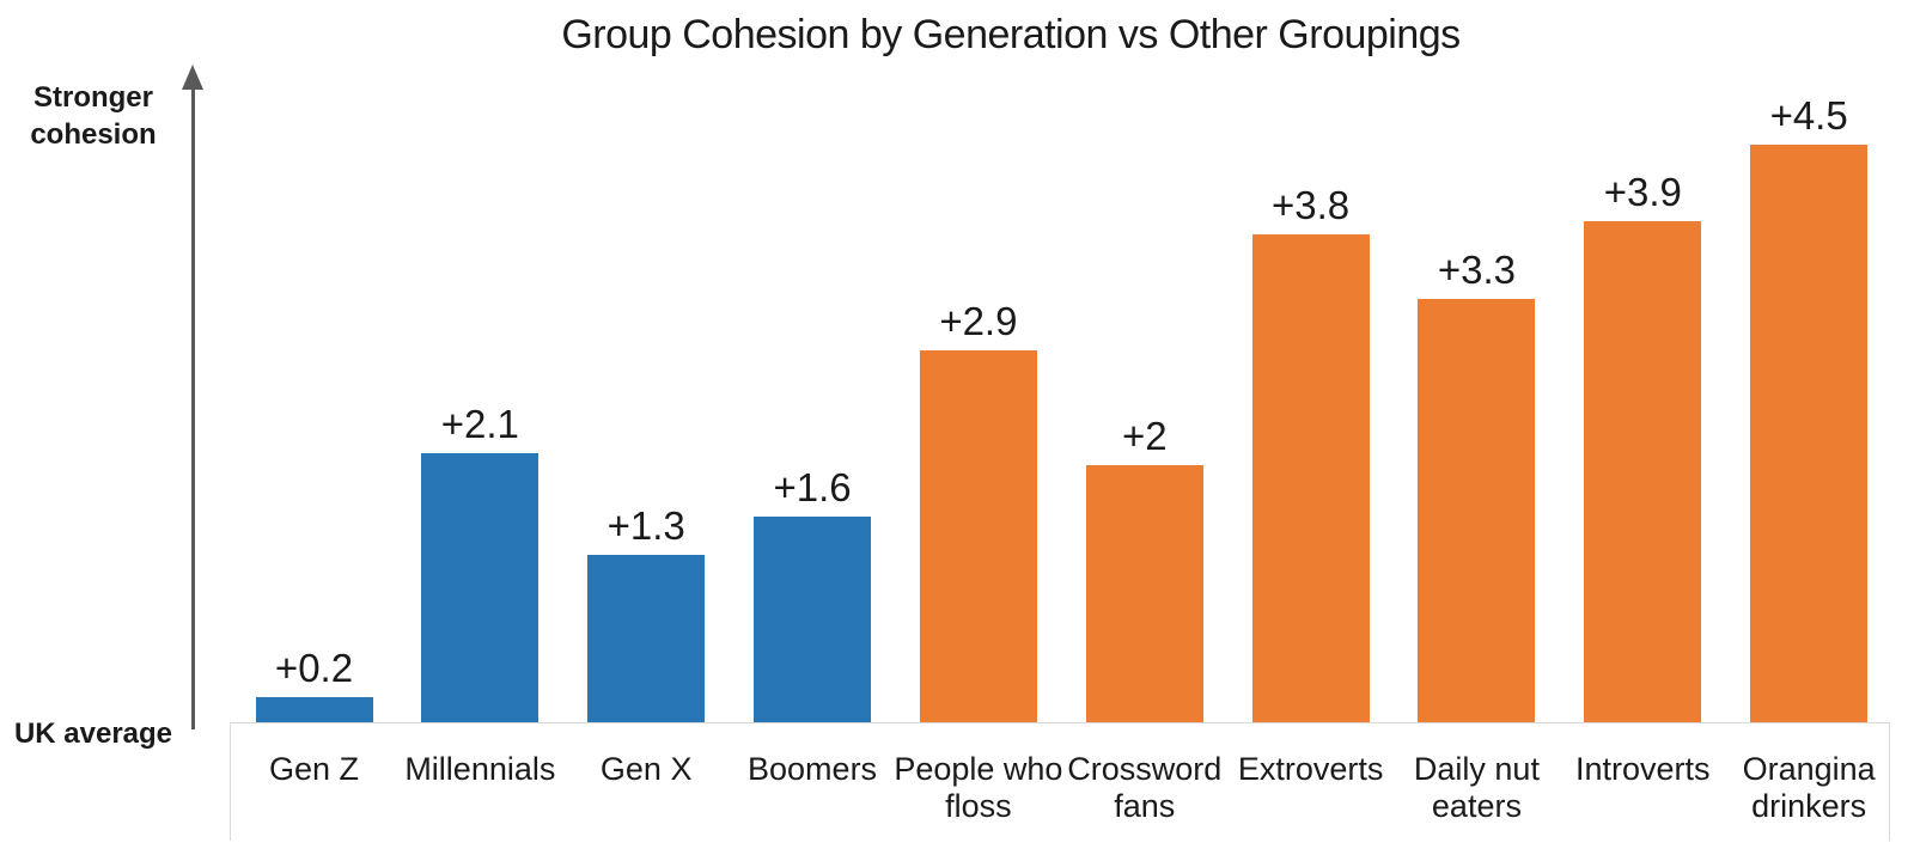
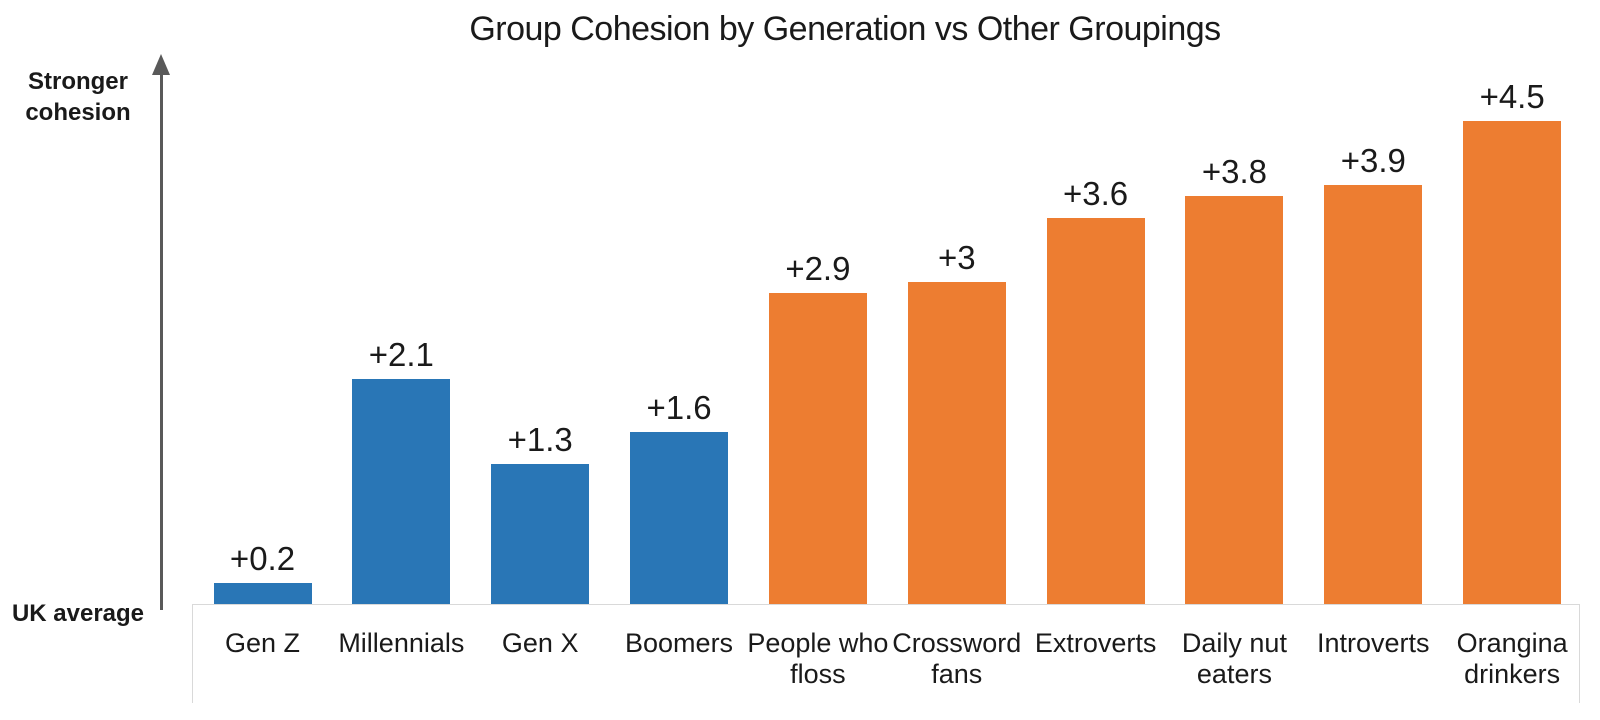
Crossword fans: +2 -> +3
Extroverts: +3.8 -> +3.6
Daily nut eaters: +3.3 -> +3.8
